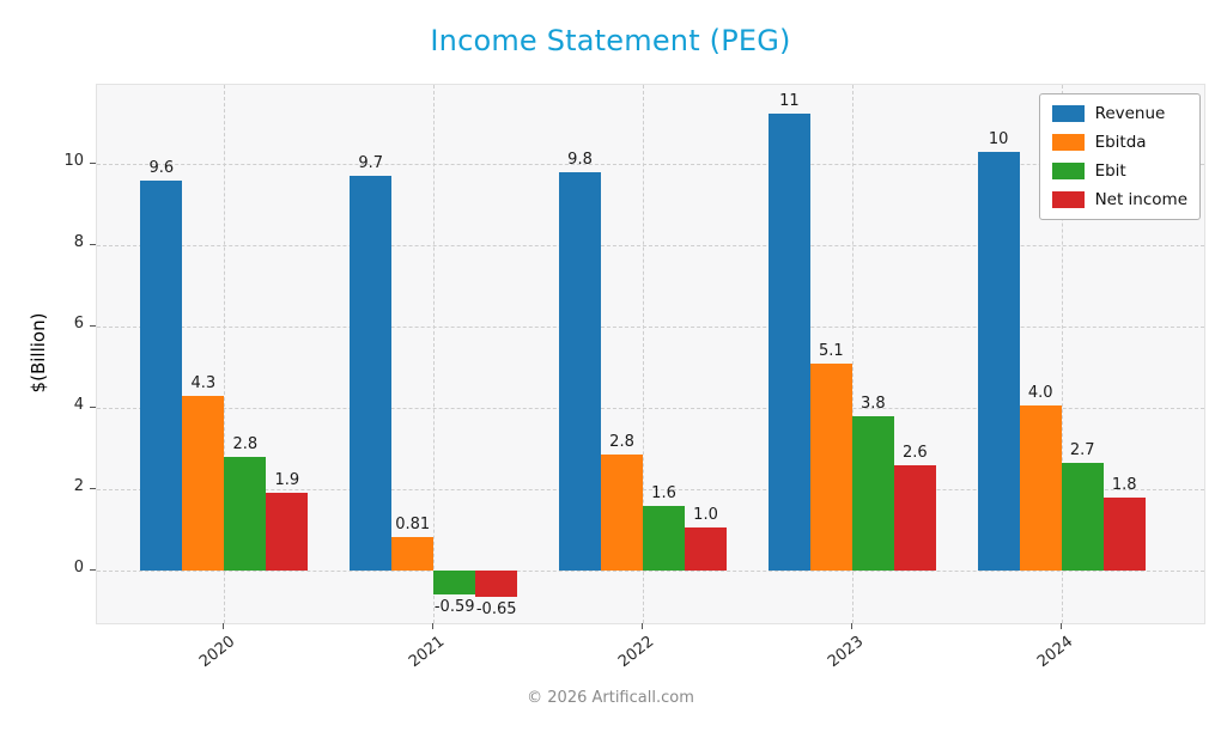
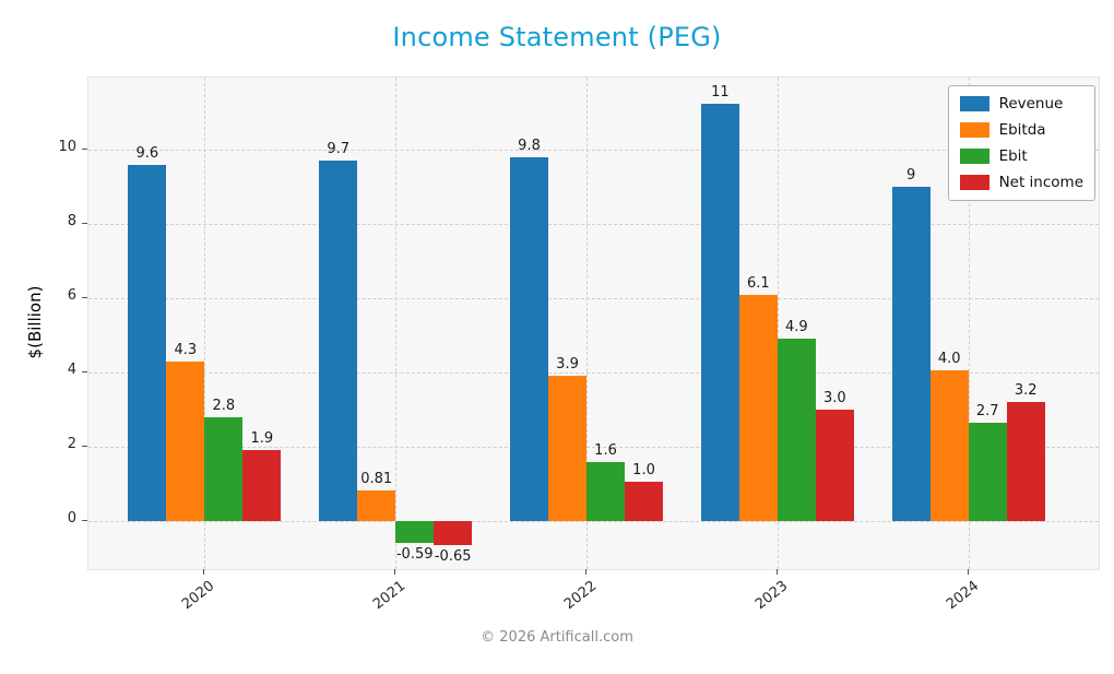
Ebitda/2022: 2.8 -> 3.9
Ebitda/2023: 5.1 -> 6.1
Ebit/2023: 3.8 -> 4.9
Net income/2023: 2.6 -> 3.0
Revenue/2024: 10 -> 9
Net income/2024: 1.8 -> 3.2
